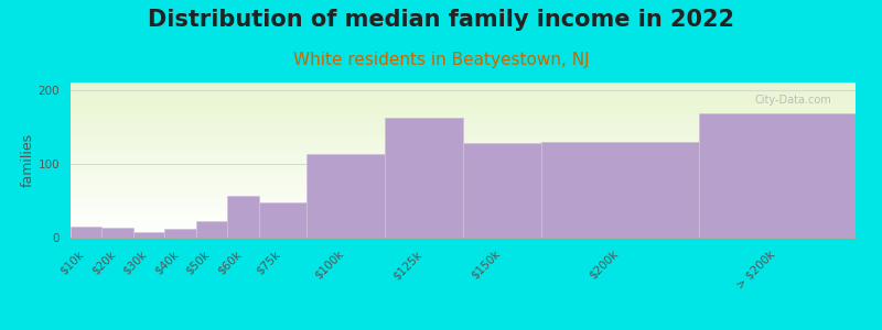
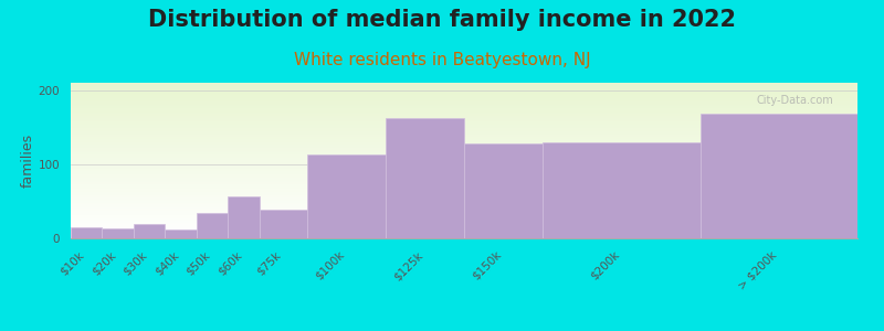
$30k: 8 -> 20
$50k: 22 -> 34
$75k: 47 -> 38
